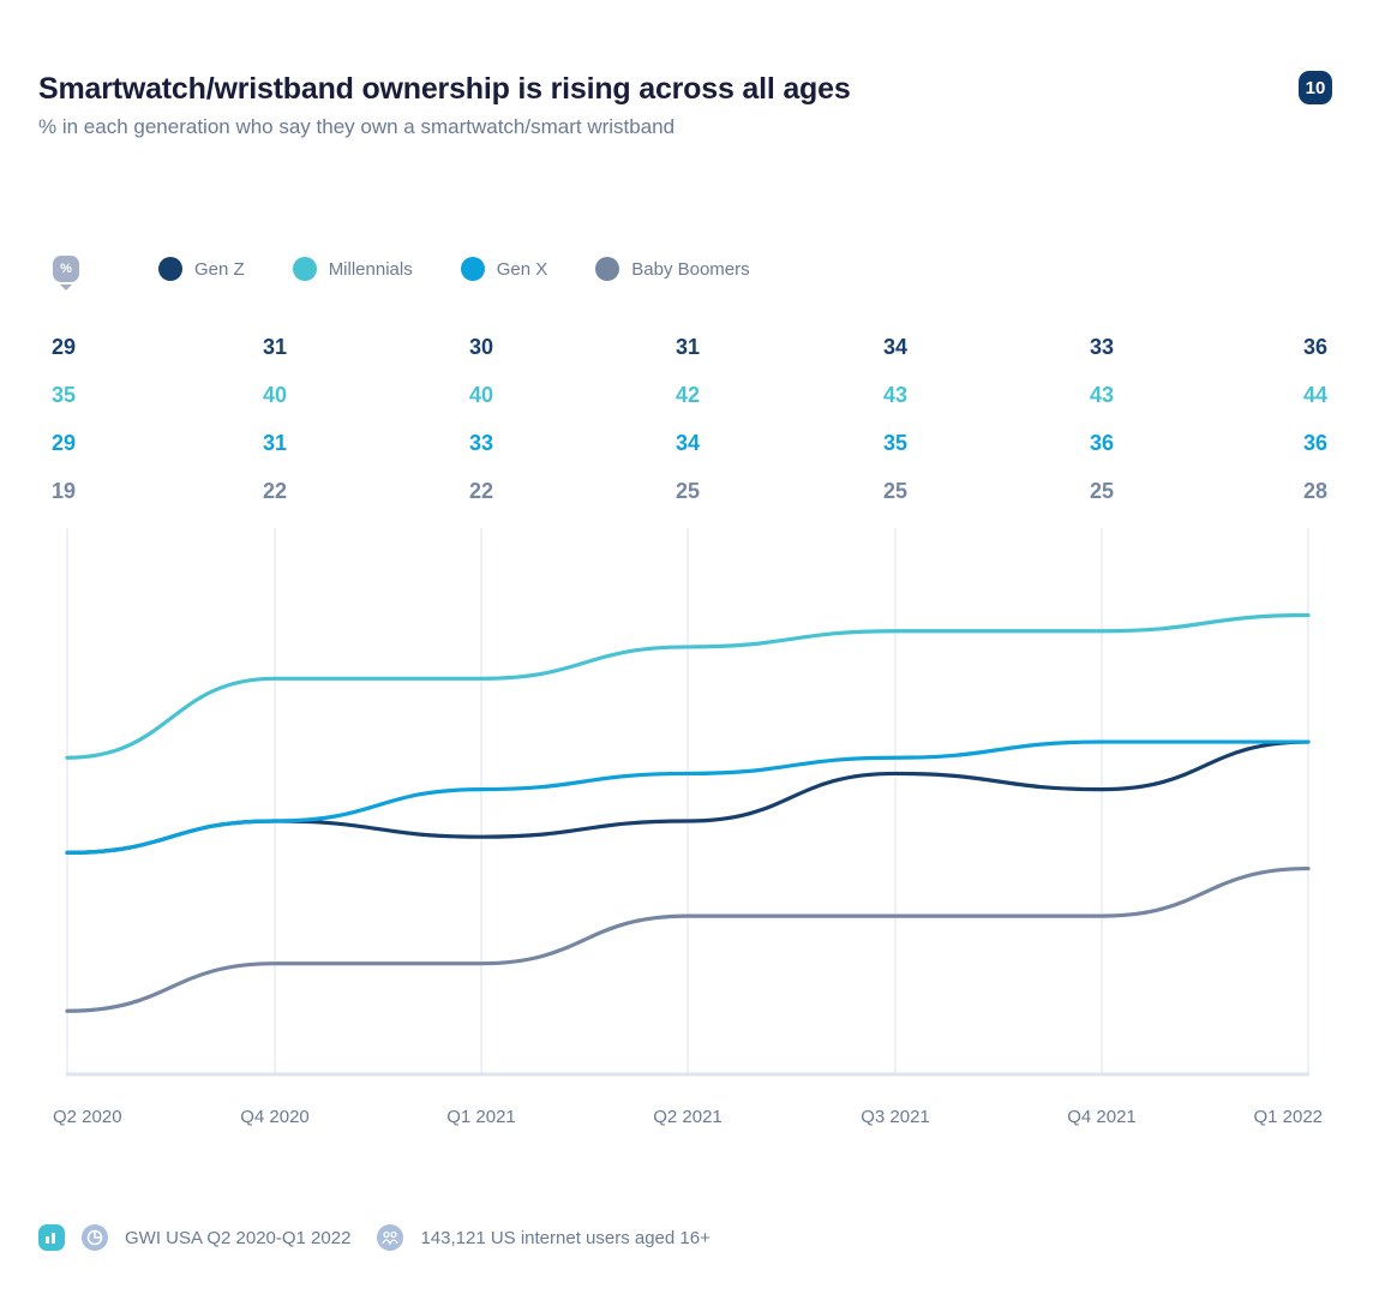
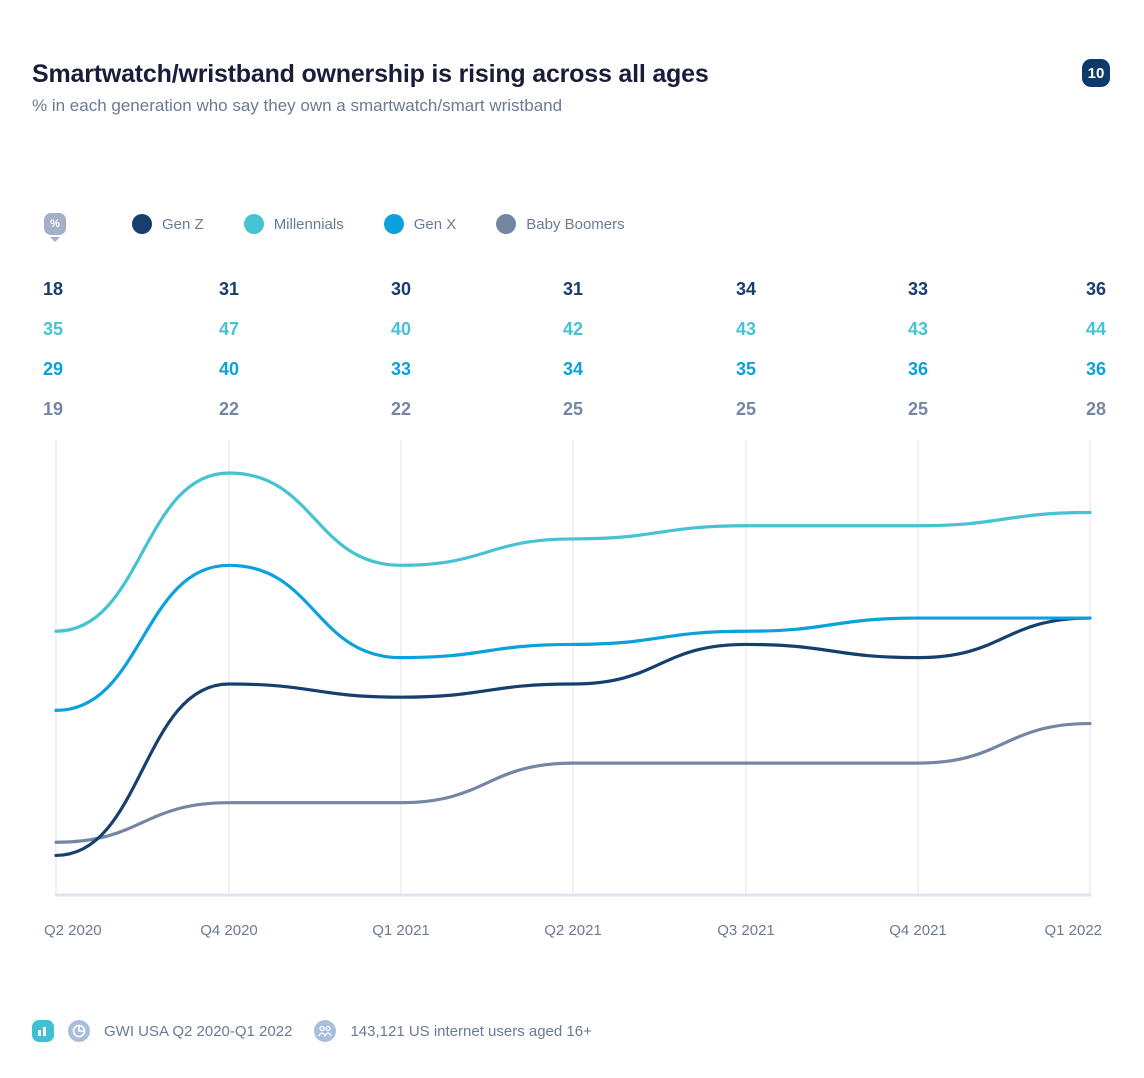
Gen Z/Q2 2020: 29 -> 18
Millennials/Q4 2020: 40 -> 47
Gen X/Q4 2020: 31 -> 40
